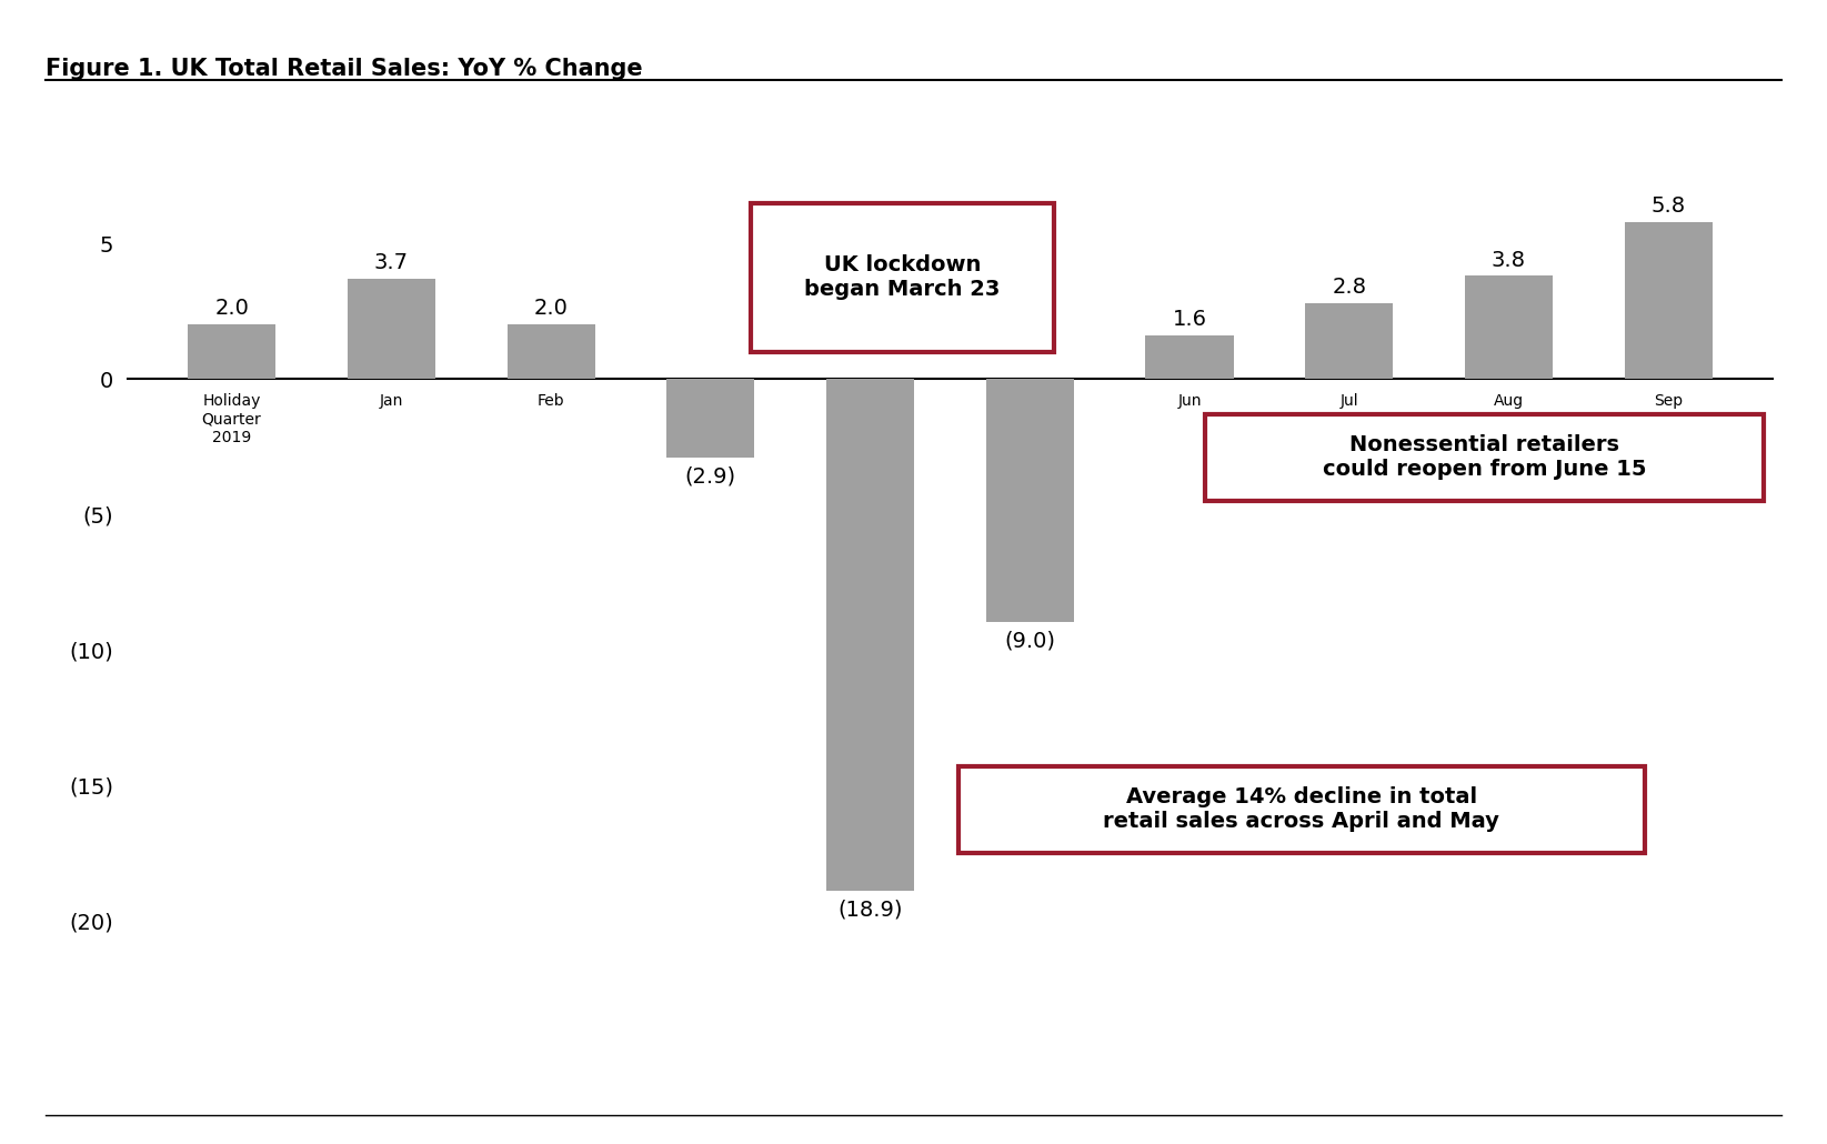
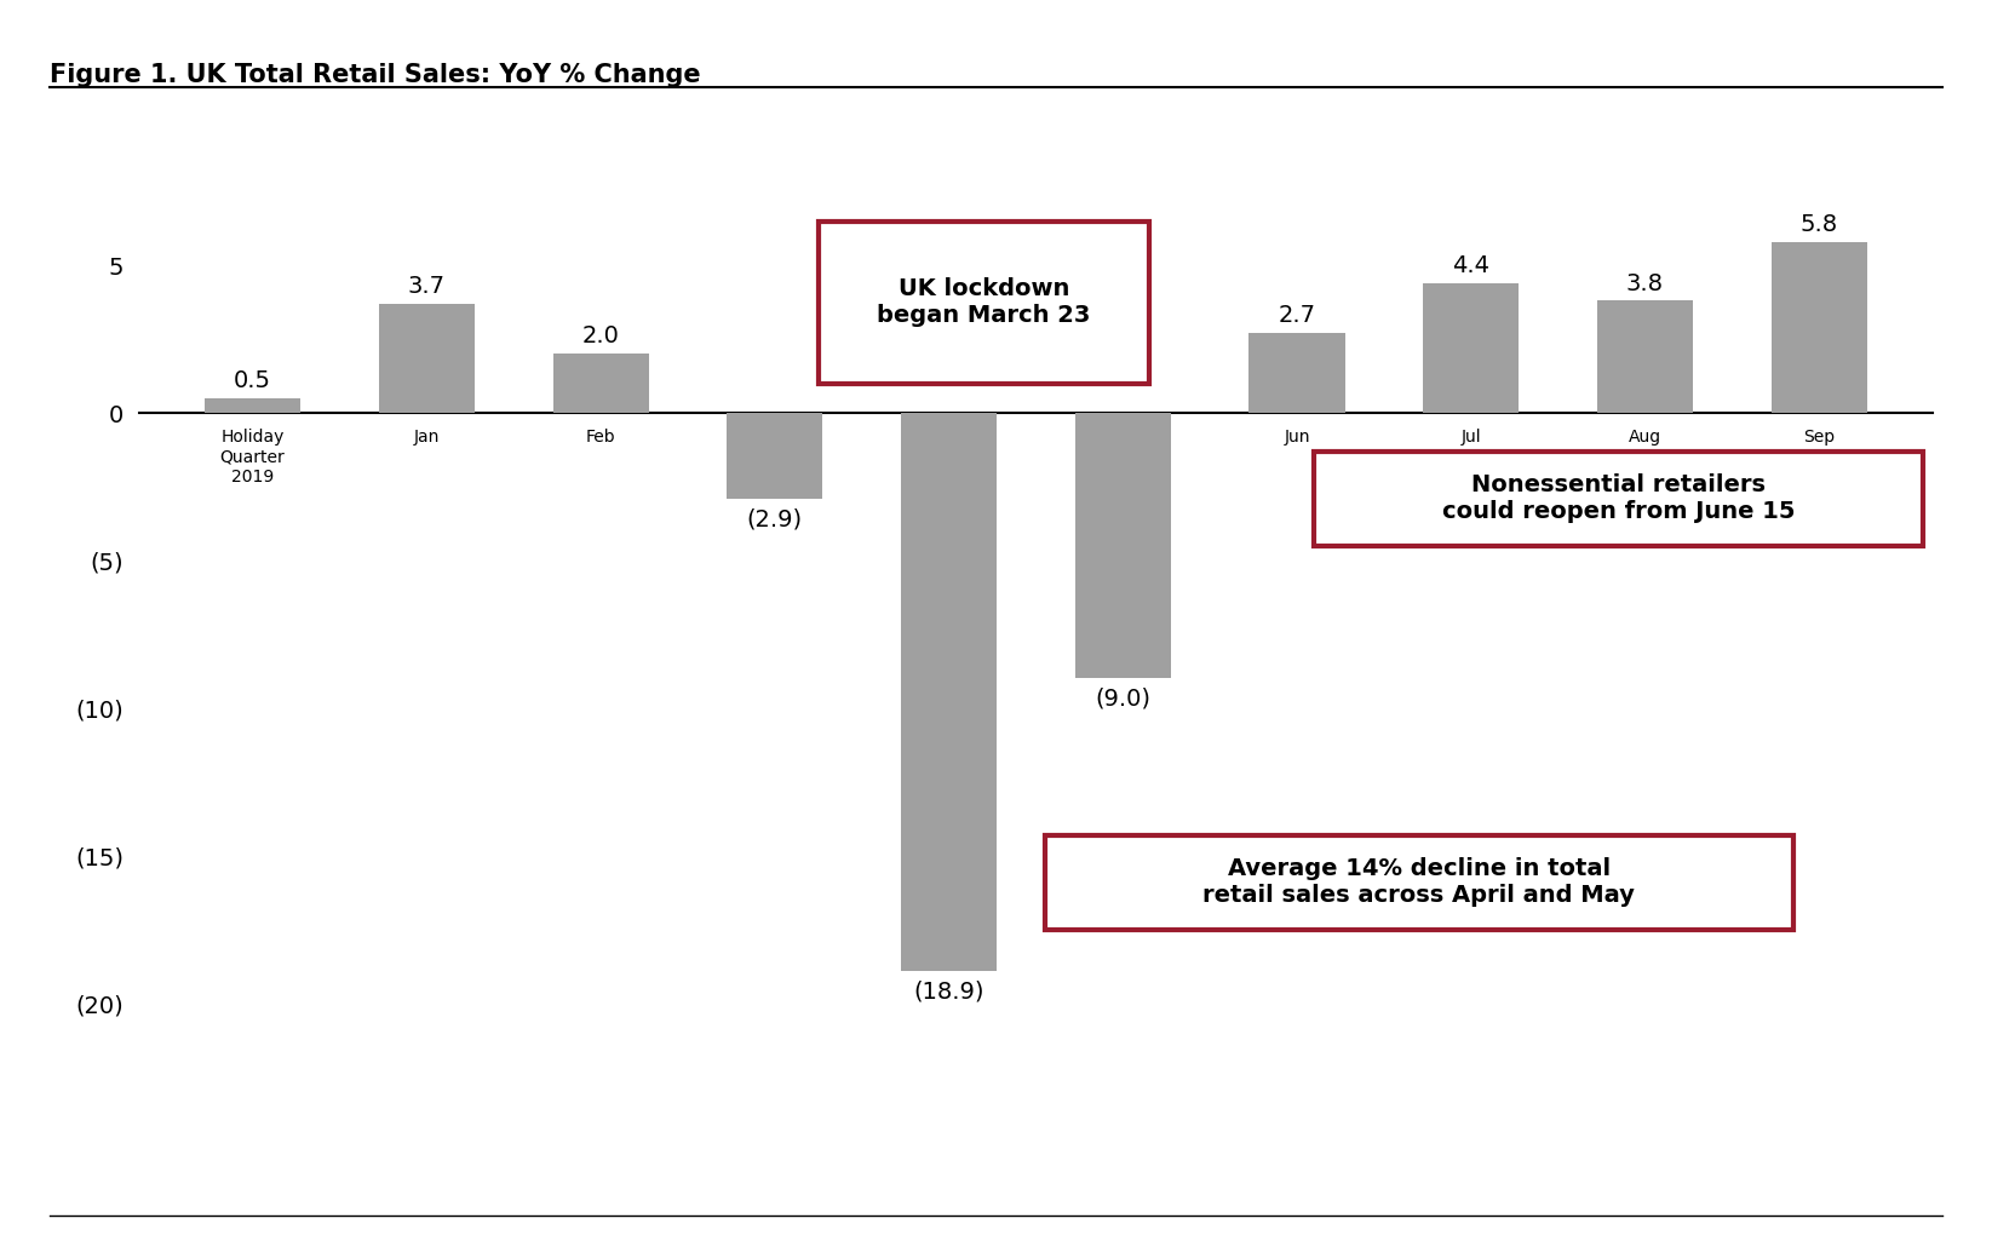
Holiday Quarter 2019: 2.0 -> 0.5
Jun: 1.6 -> 2.7
Jul: 2.8 -> 4.4
